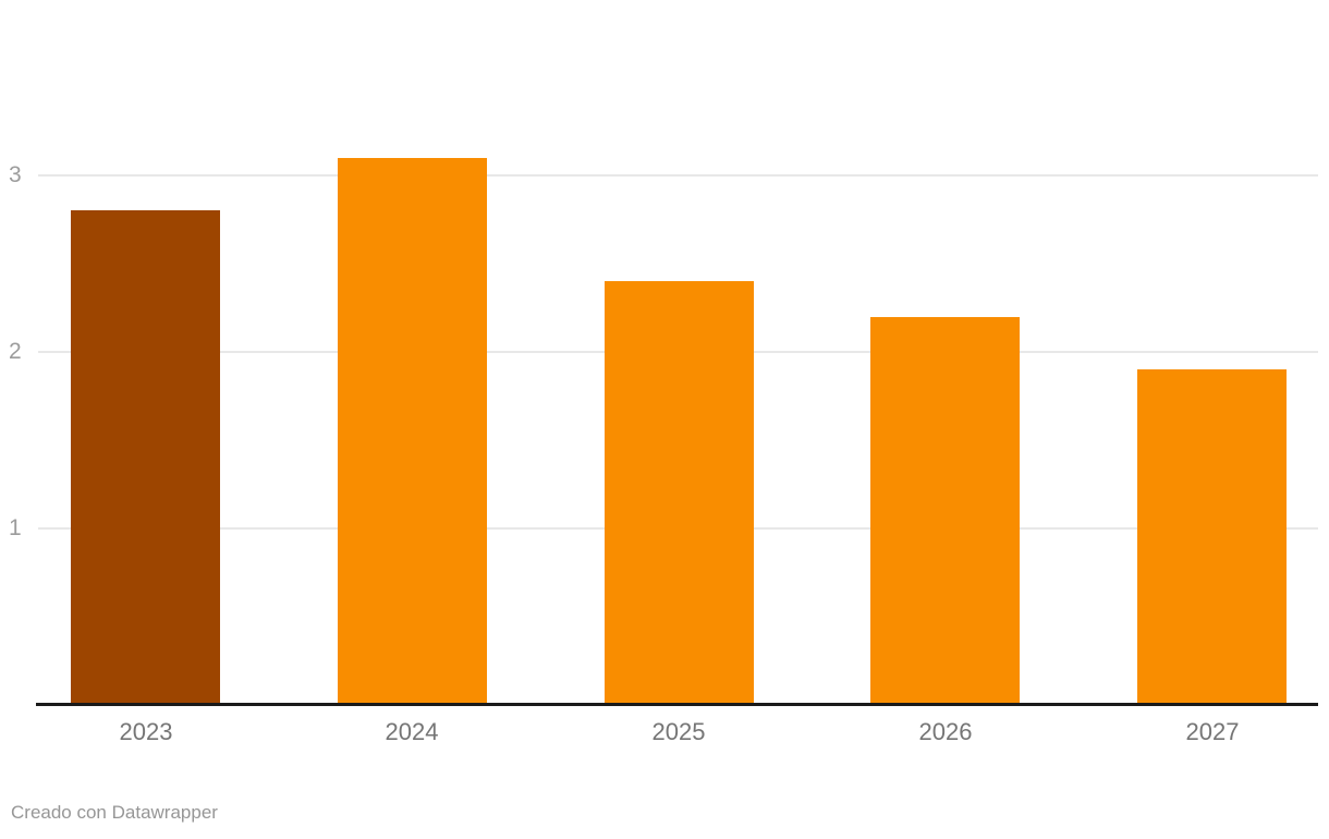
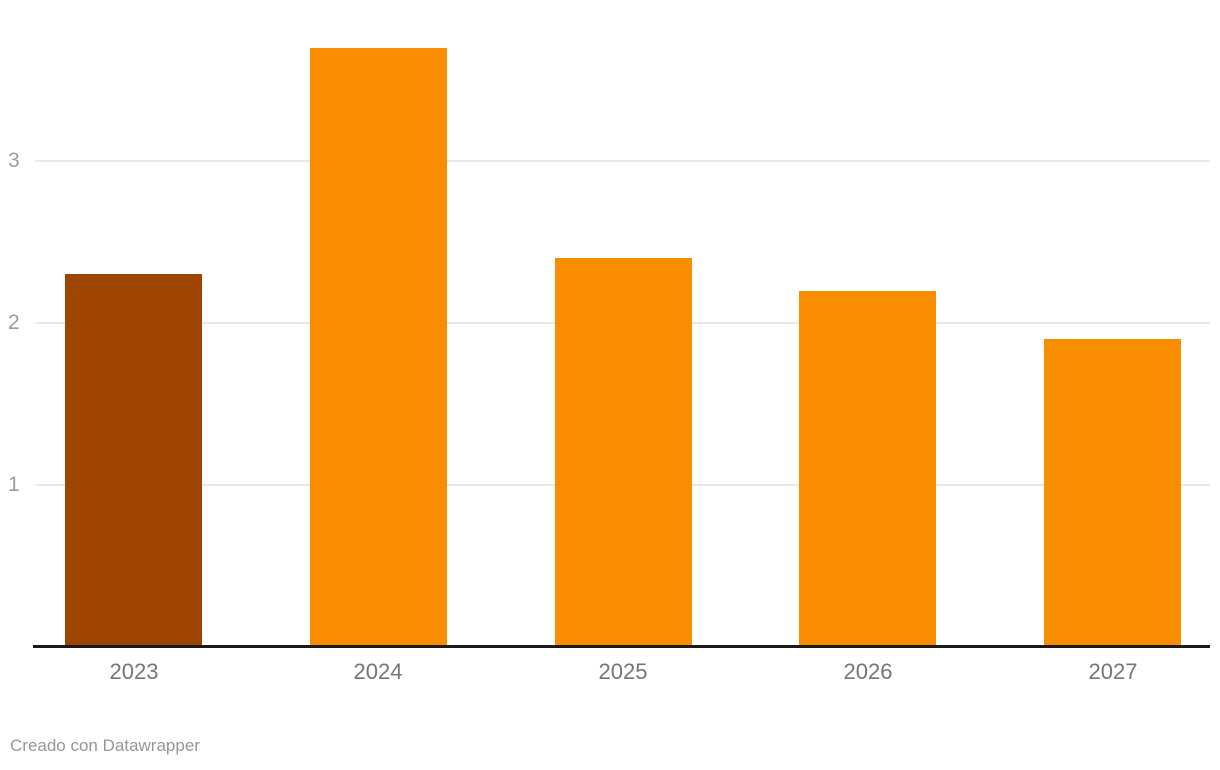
2023: 2.8 -> 2.3
2024: 3.1 -> 3.7
